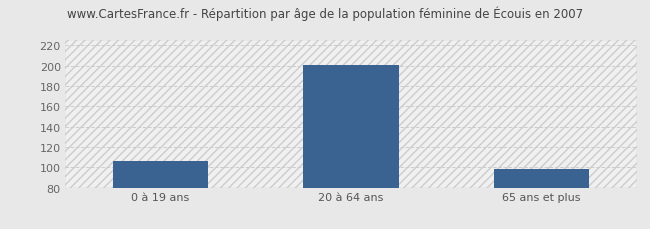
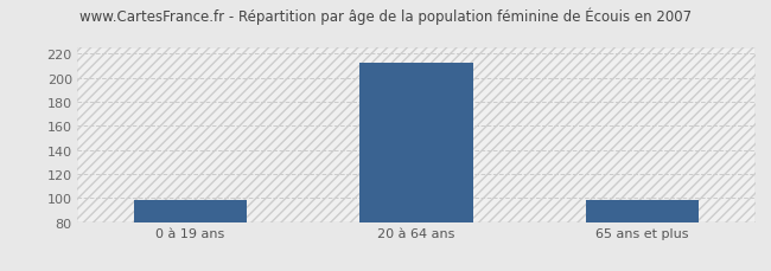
0 à 19 ans: 106 -> 98
20 à 64 ans: 201 -> 213
